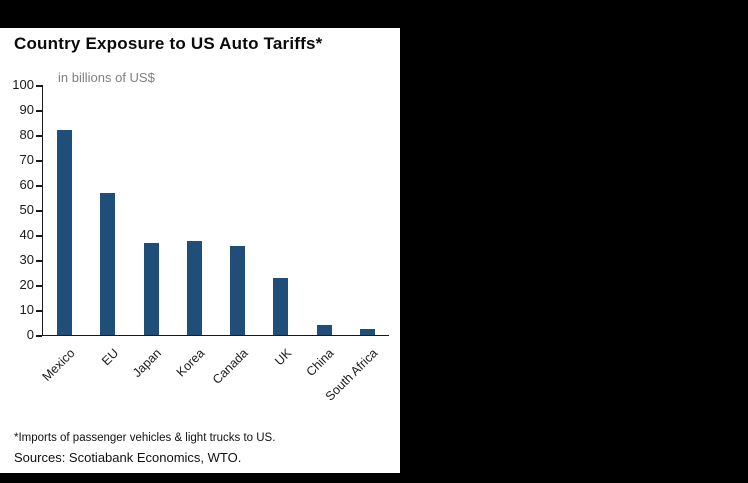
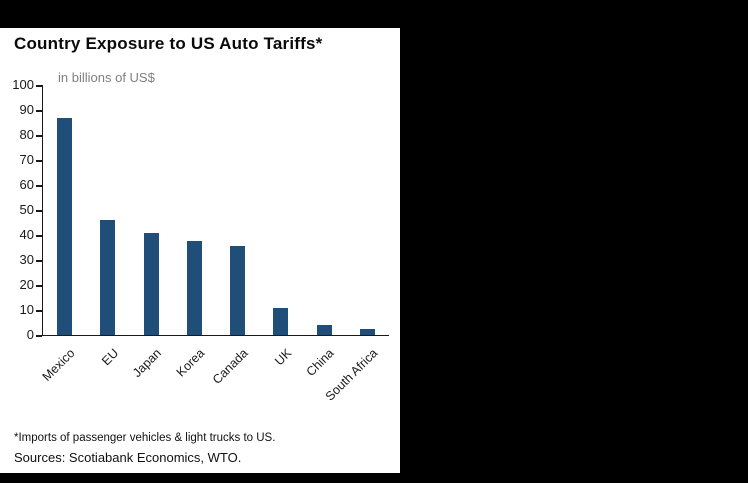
Mexico: 82 -> 87
EU: 57 -> 46
Japan: 37 -> 41
UK: 23 -> 11
